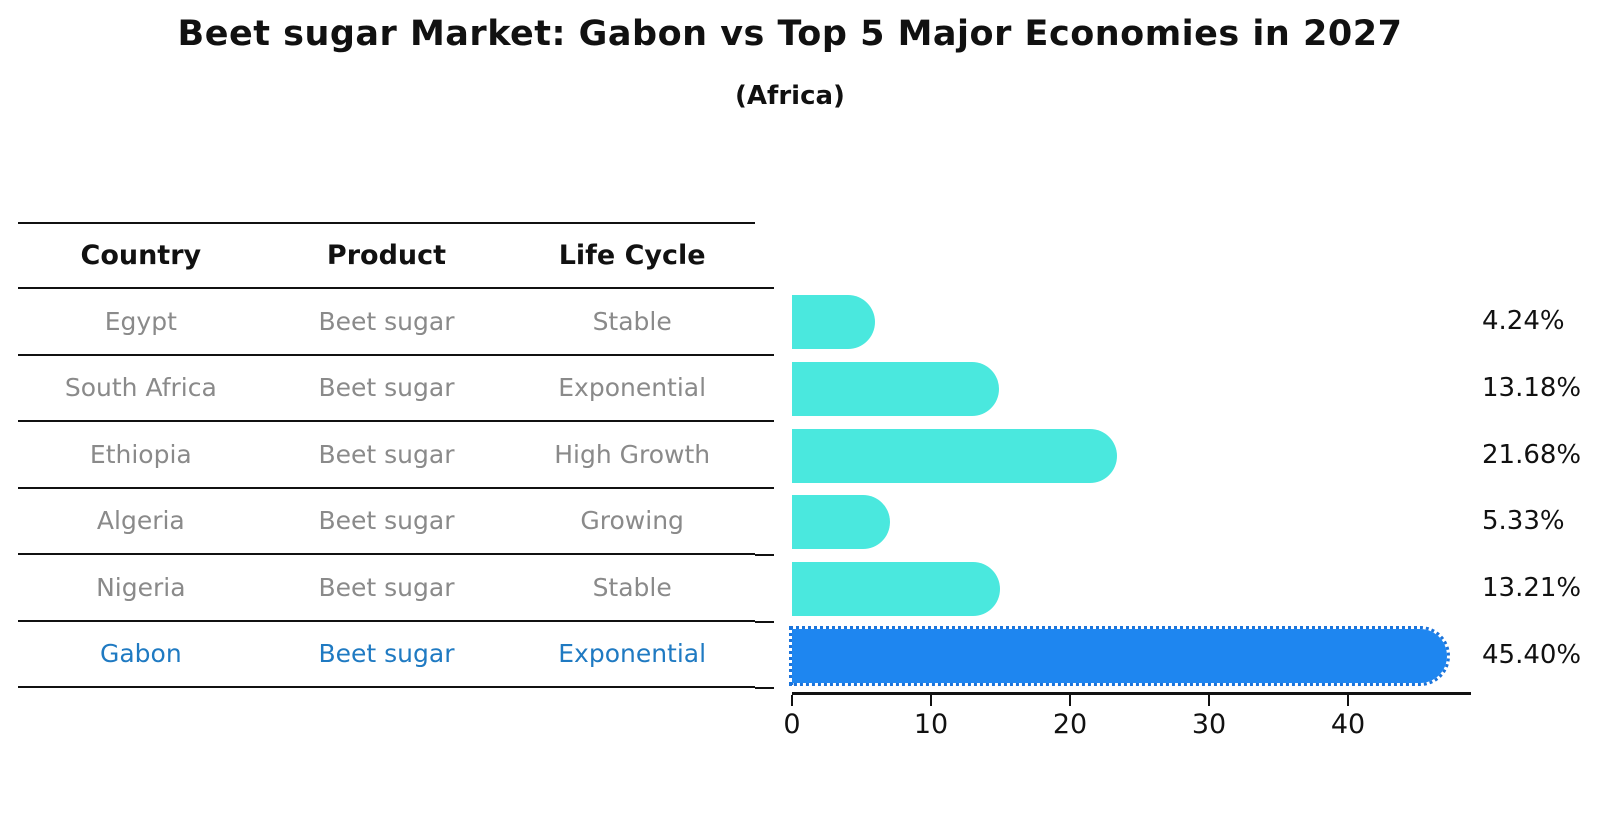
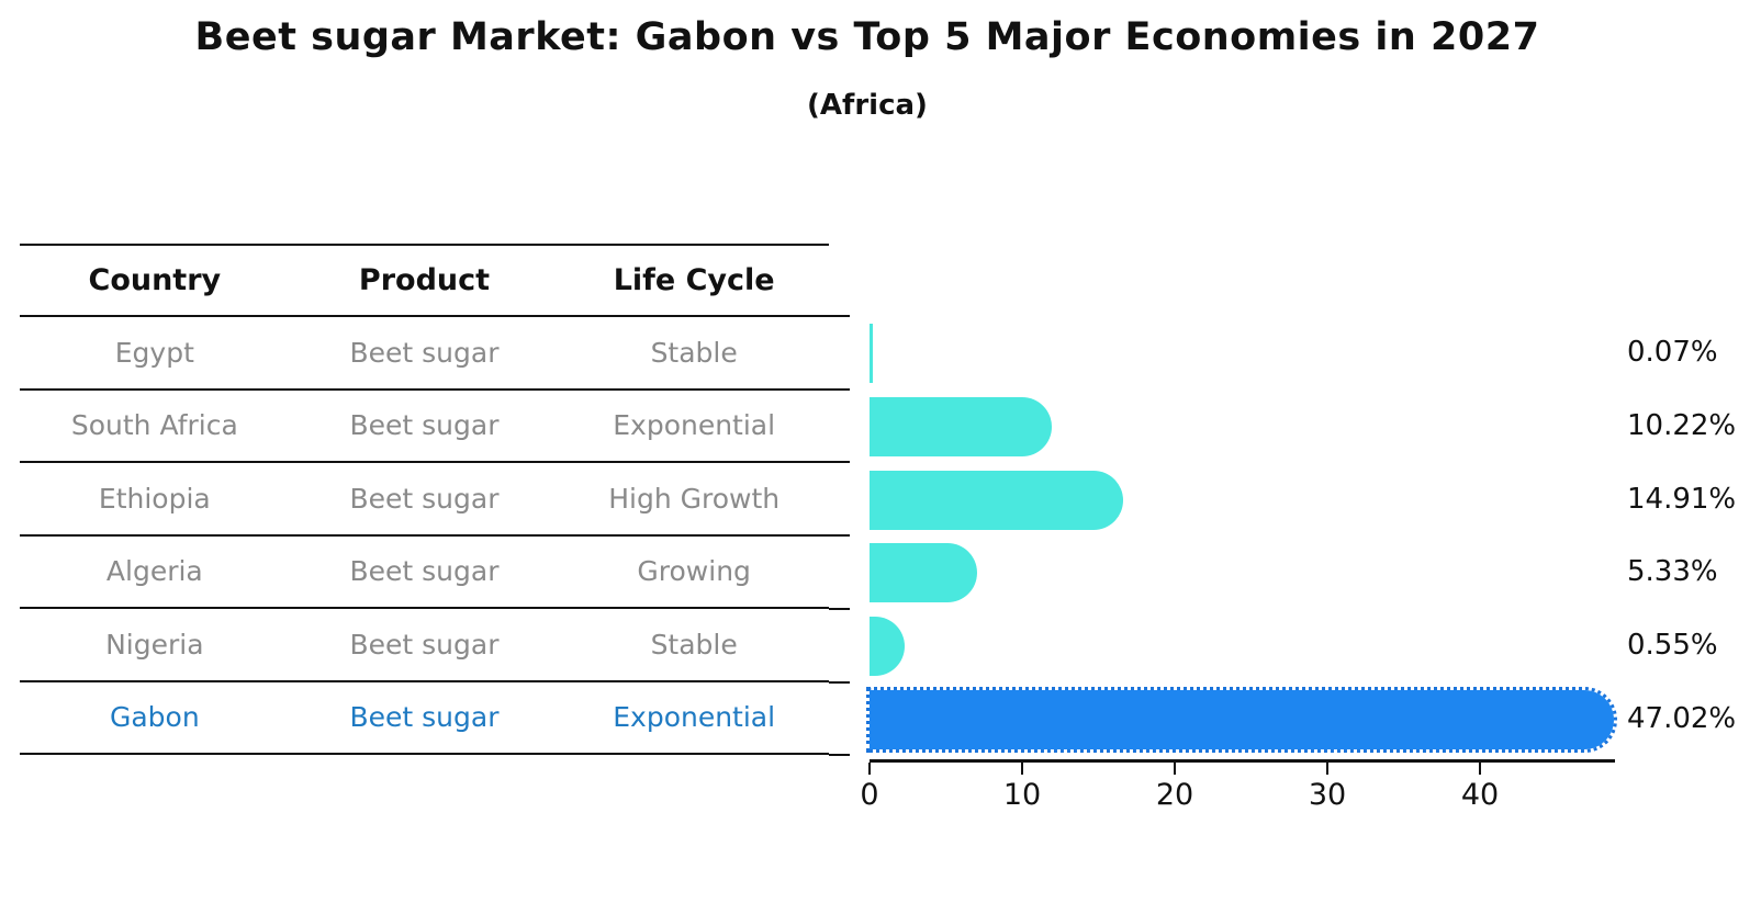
Egypt: 4.24% -> 0.07%
South Africa: 13.18% -> 10.22%
Ethiopia: 21.68% -> 14.91%
Nigeria: 13.21% -> 0.55%
Gabon: 45.40% -> 47.02%
